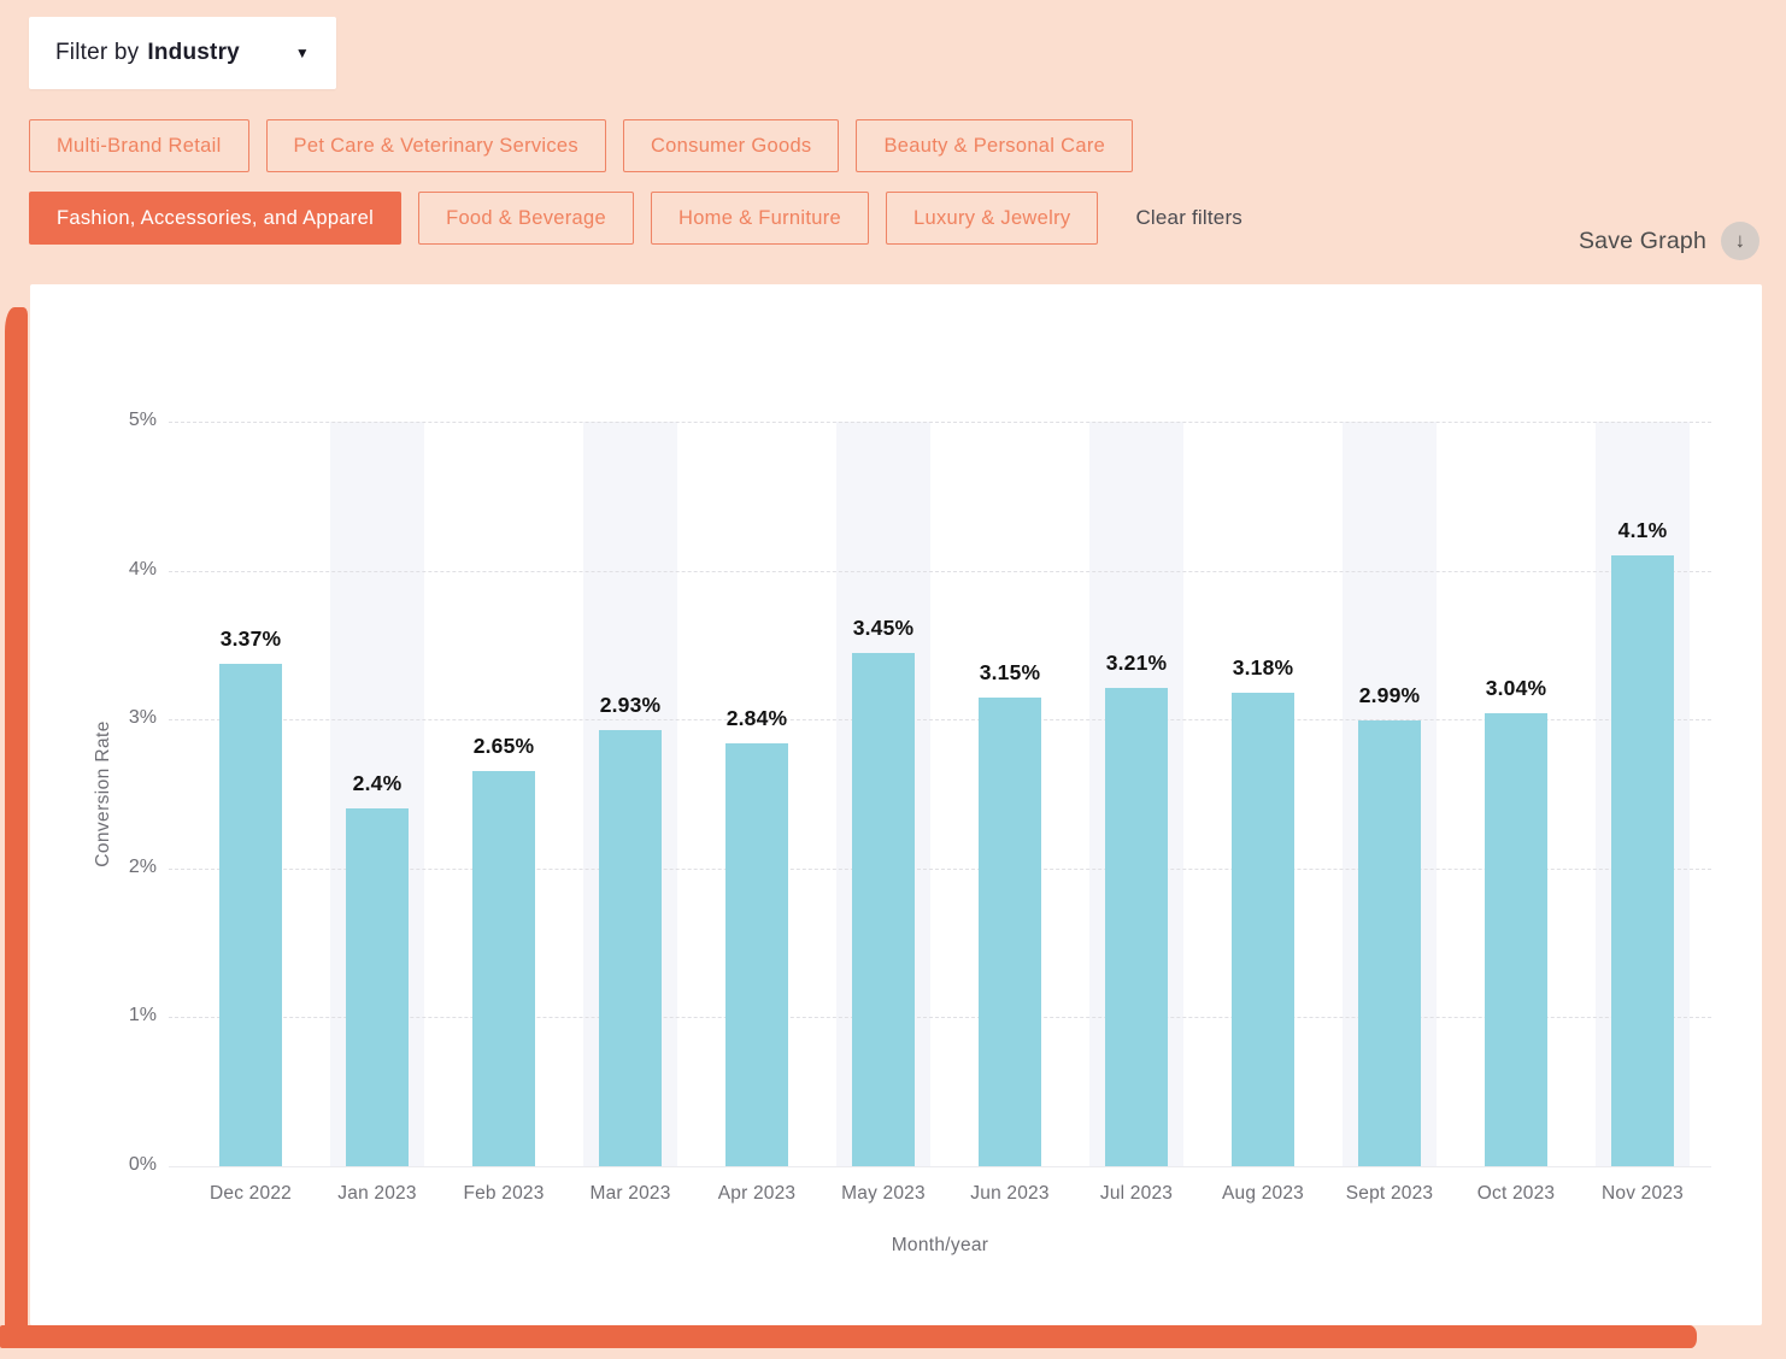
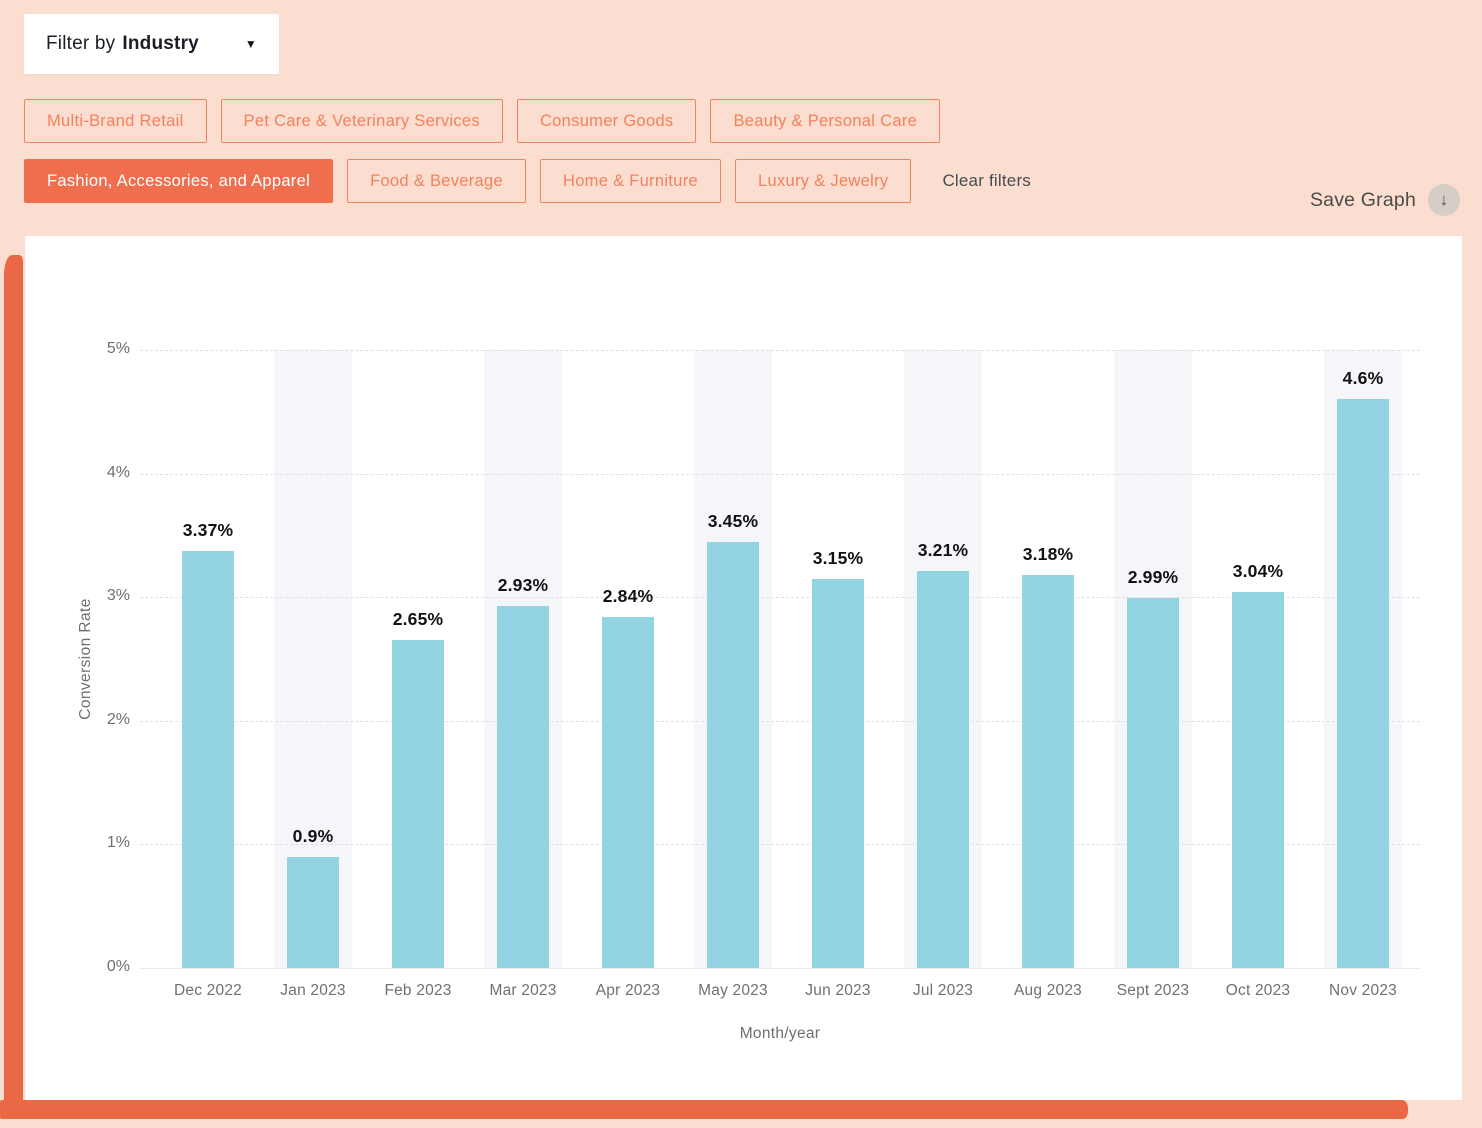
Jan 2023: 2.4% -> 0.9%
Nov 2023: 4.1% -> 4.6%
